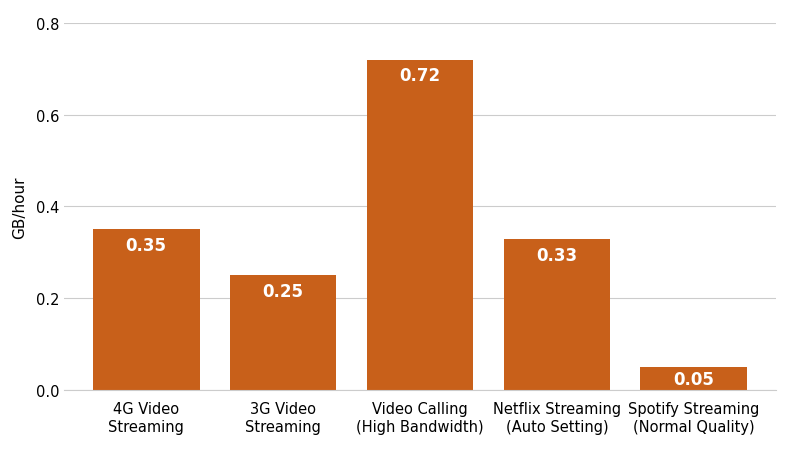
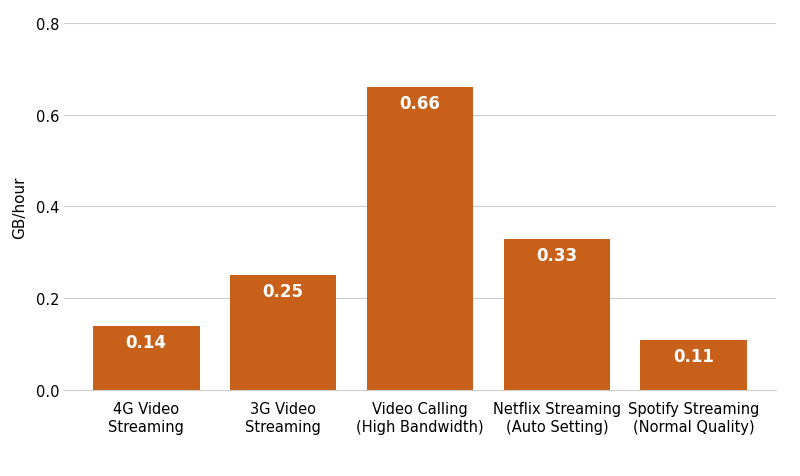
4G Video Streaming: 0.35 -> 0.14
Video Calling (High Bandwidth): 0.72 -> 0.66
Spotify Streaming (Normal Quality): 0.05 -> 0.11
